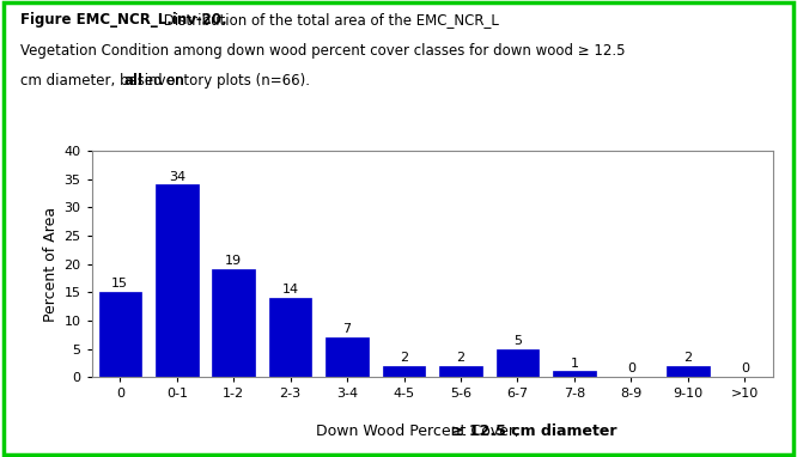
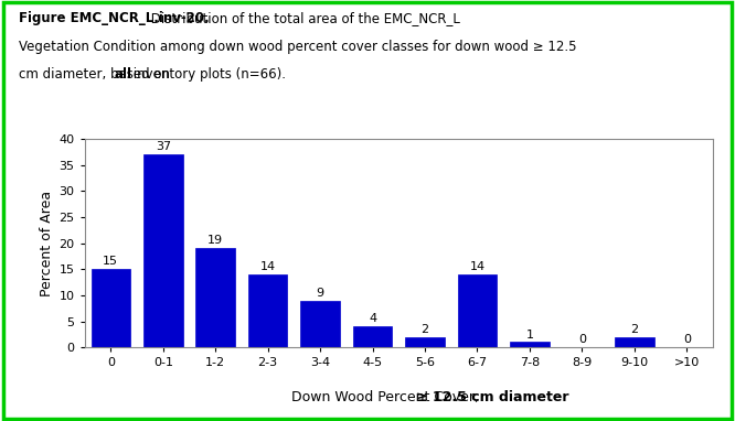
0-1: 34 -> 37
3-4: 7 -> 9
4-5: 2 -> 4
6-7: 5 -> 14
